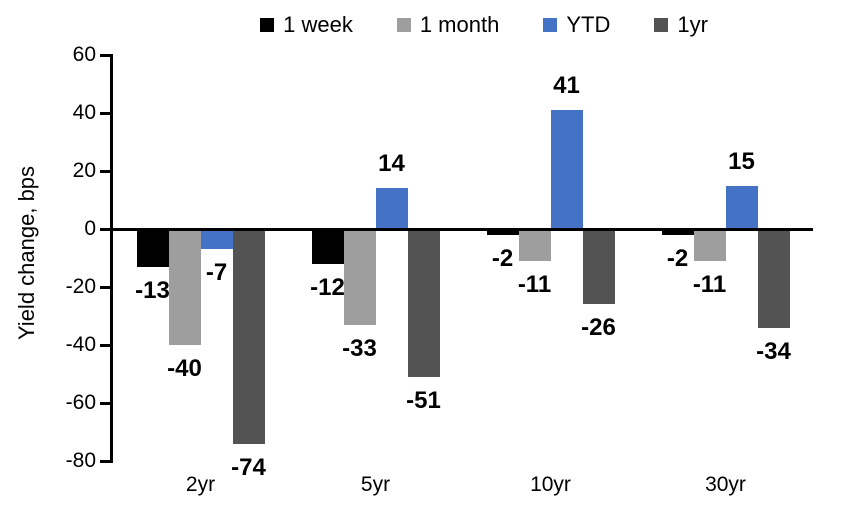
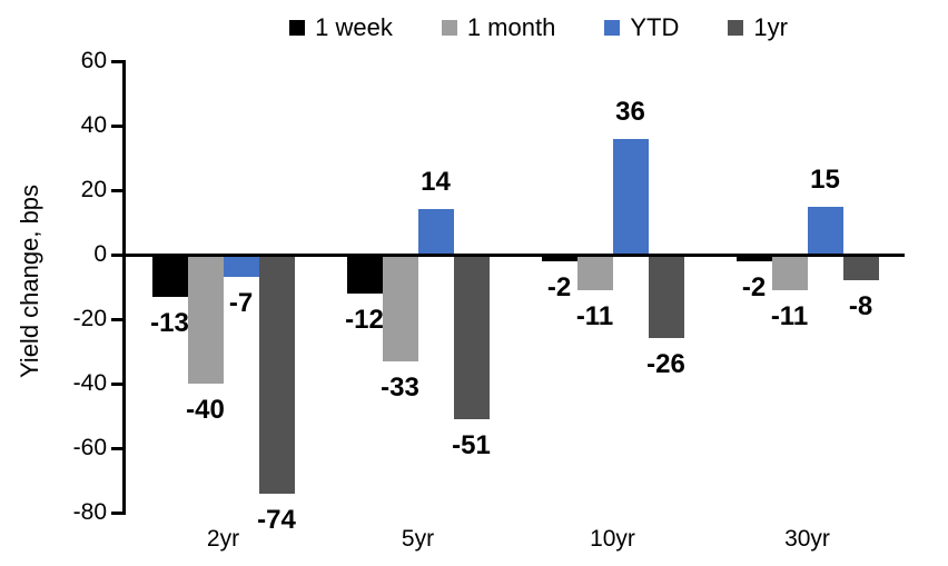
YTD/10yr: 41 -> 36
1yr/30yr: -34 -> -8
